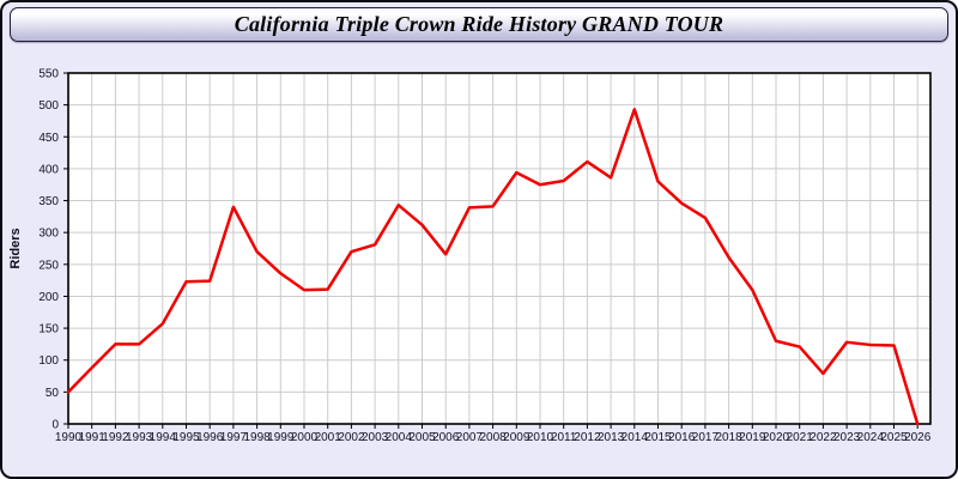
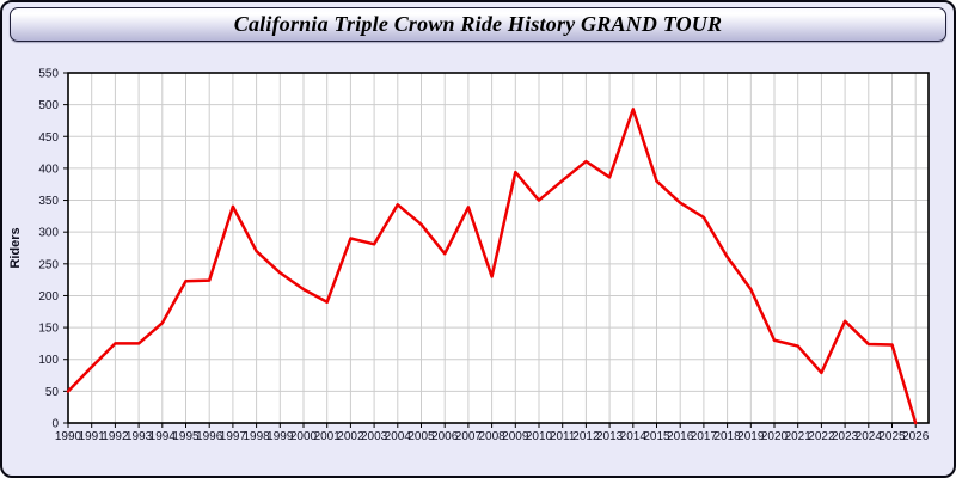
2001: 210 -> 190
2002: 270 -> 290
2008: 340 -> 230
2010: 380 -> 350
2023: 130 -> 160
